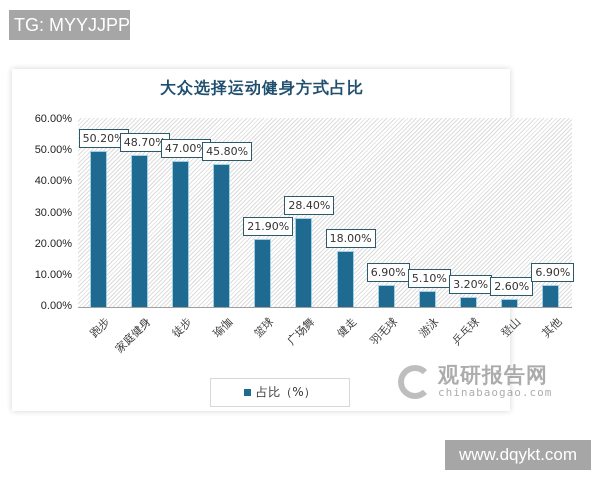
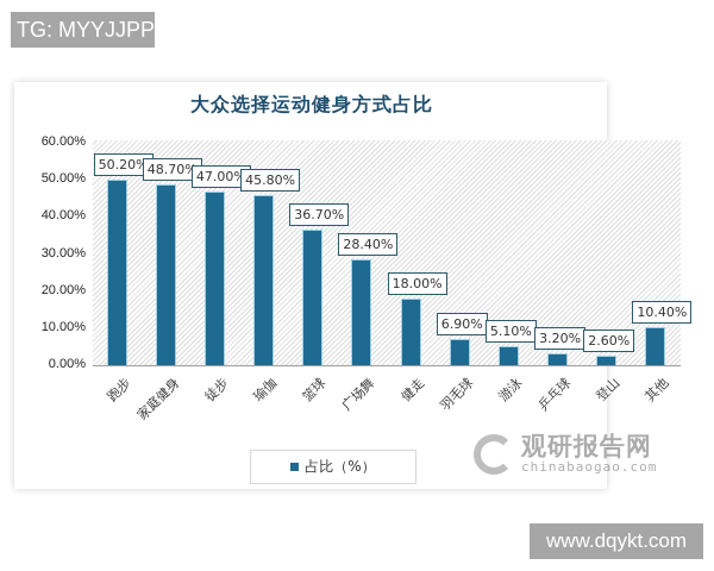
篮球: 21.90% -> 36.70%
其他: 6.90% -> 10.40%
